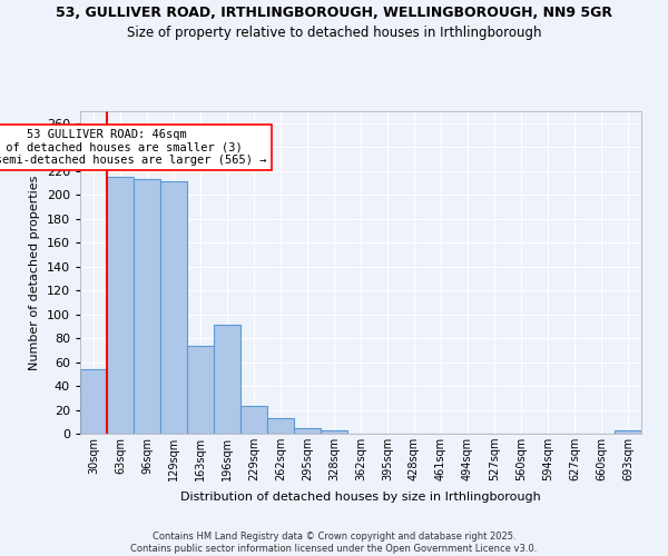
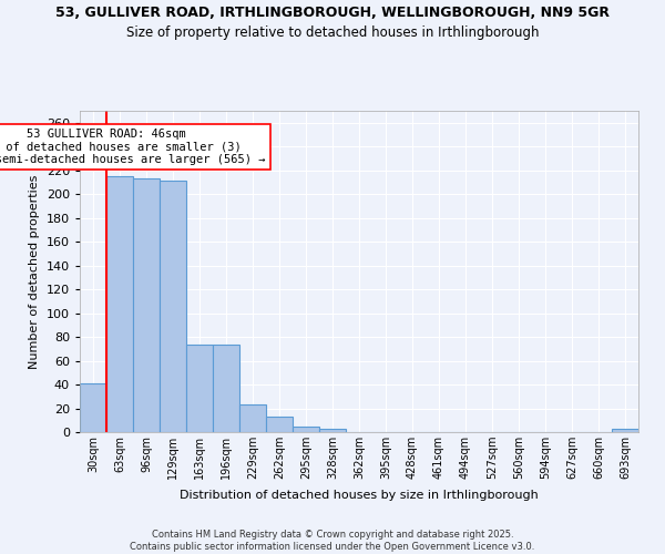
30sqm: 54 -> 41
196sqm: 91 -> 74
